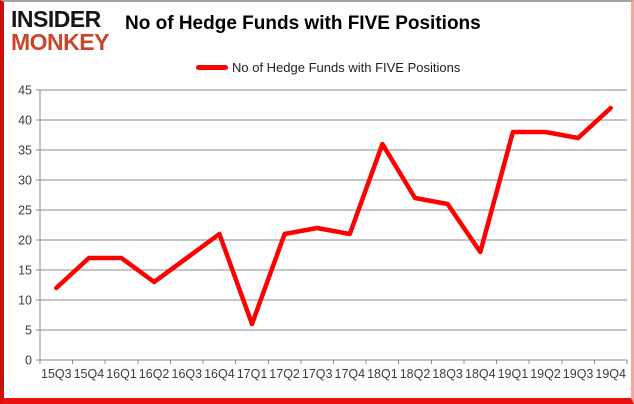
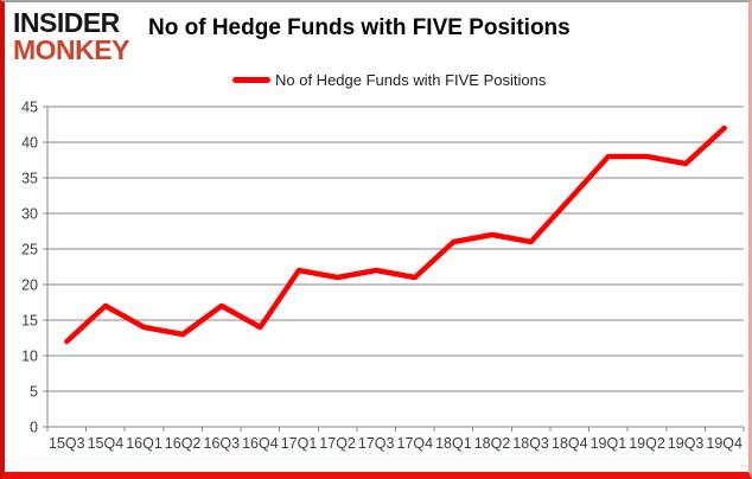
16Q1: 17 -> 14
16Q4: 21 -> 14
17Q1: 6 -> 22
18Q1: 36 -> 26
18Q4: 18 -> 32
